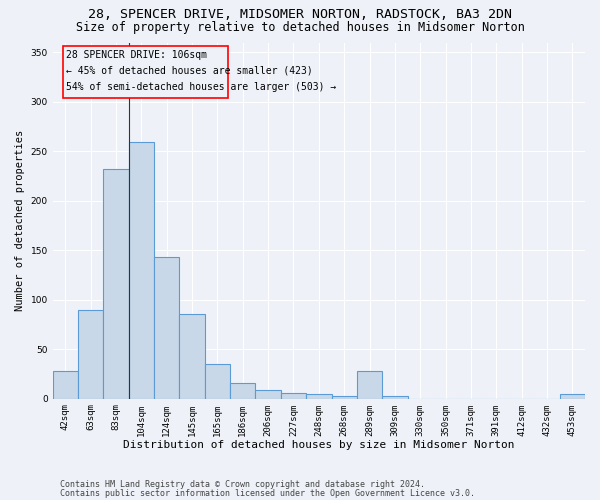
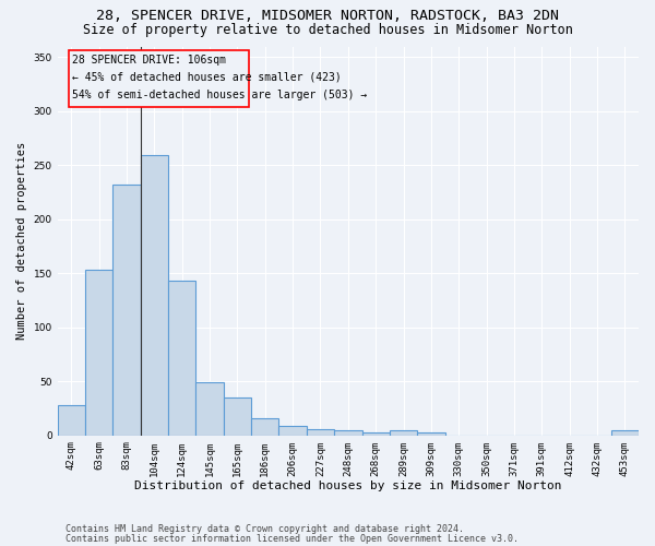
63sqm: 90 -> 153
145sqm: 86 -> 49
289sqm: 28 -> 5
